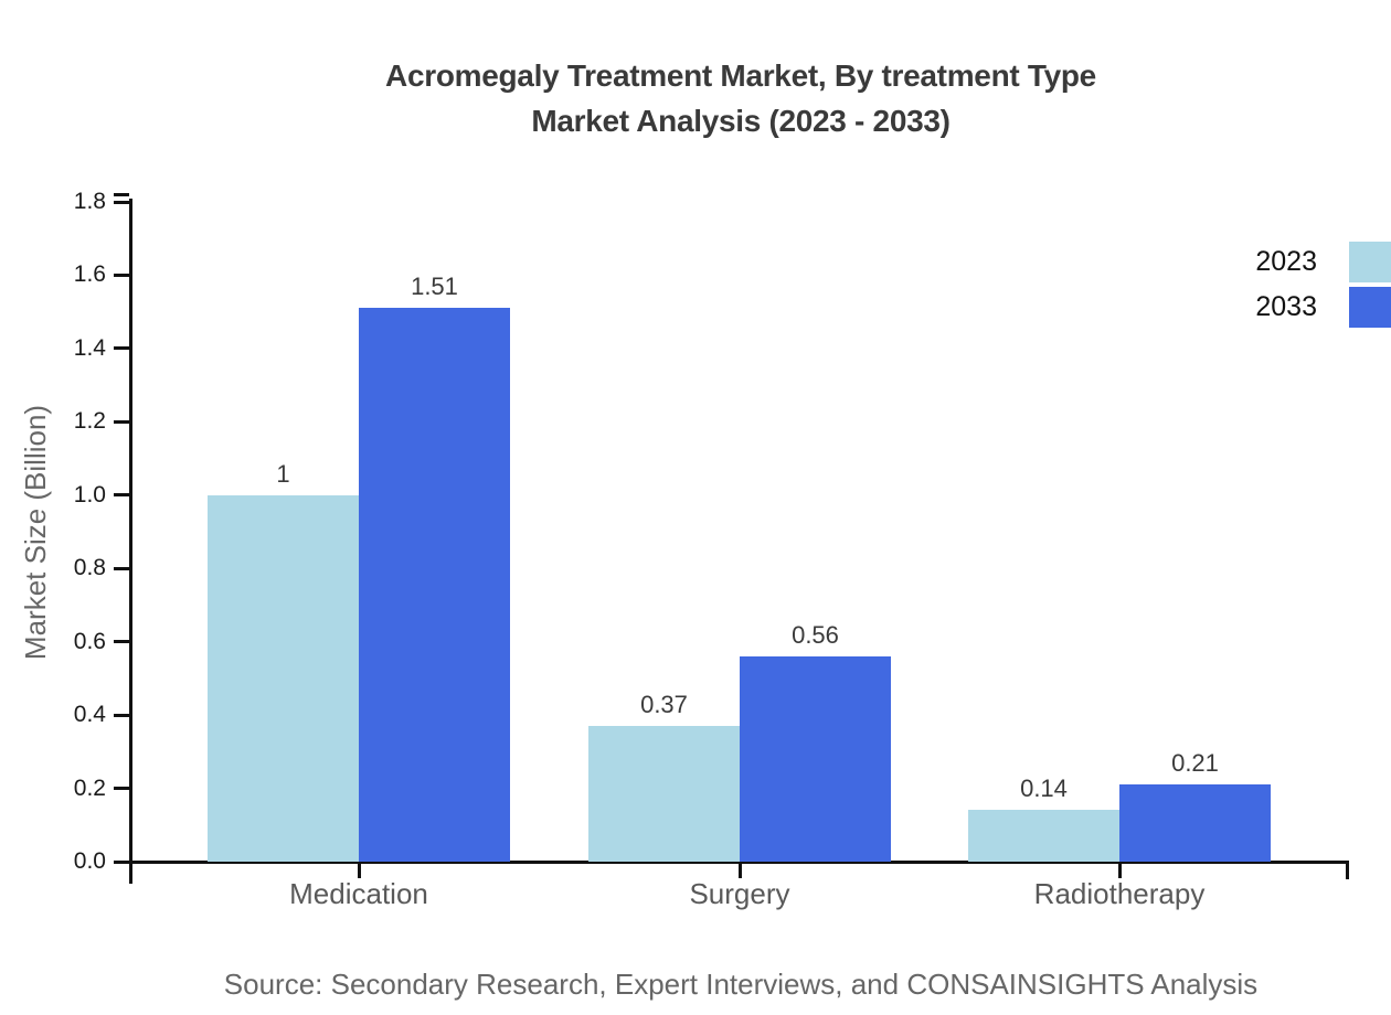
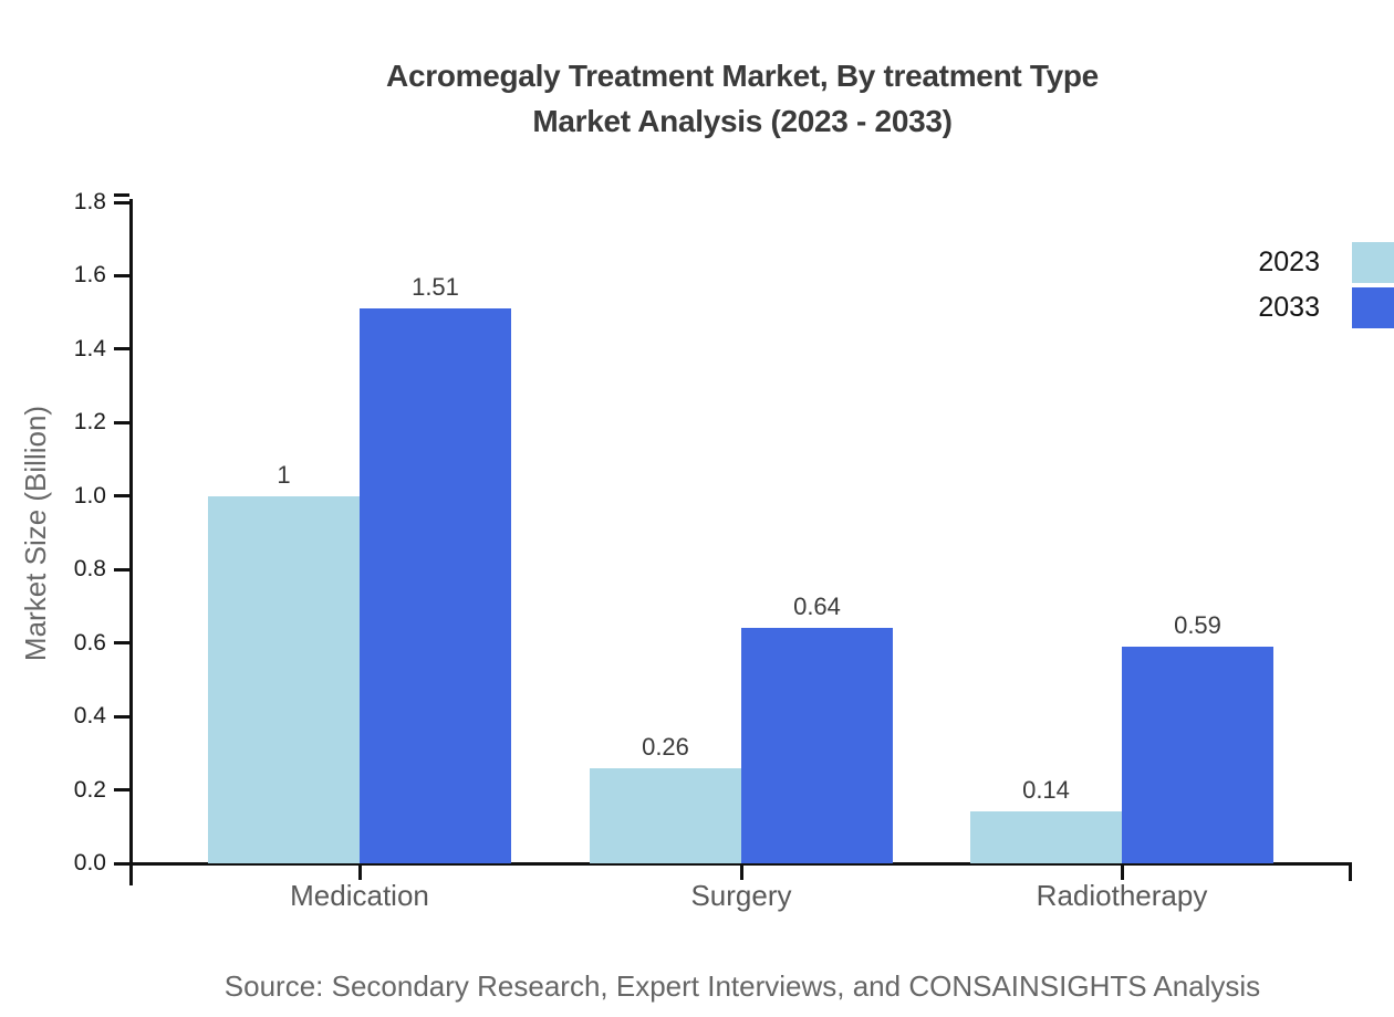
2023/Surgery: 0.37 -> 0.26
2033/Surgery: 0.56 -> 0.64
2033/Radiotherapy: 0.21 -> 0.59
